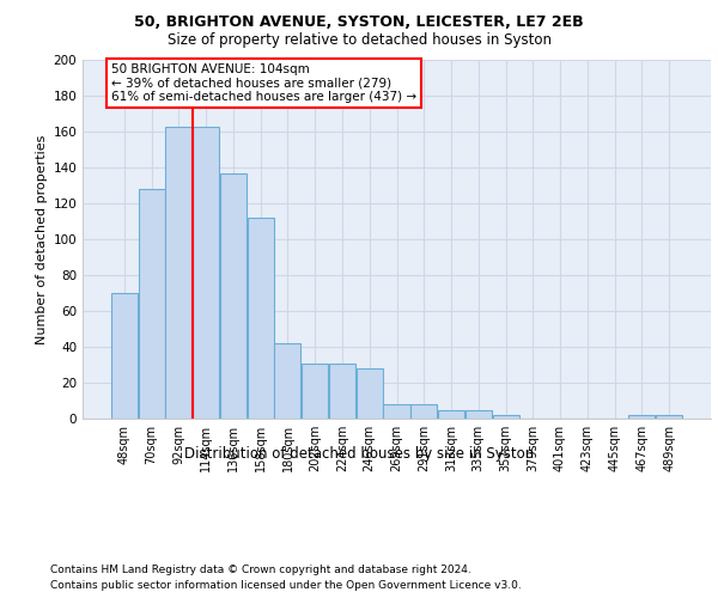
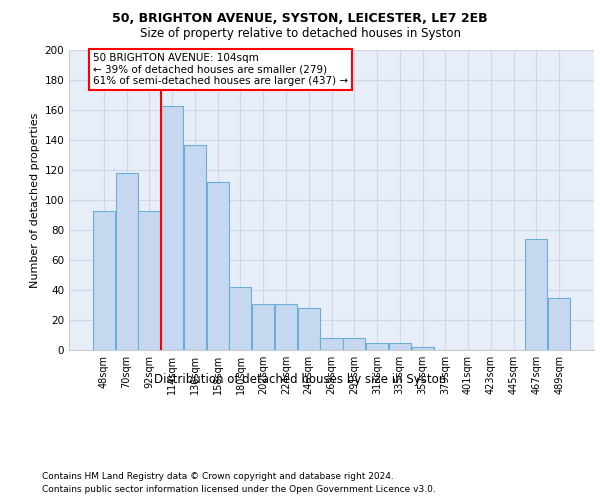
48sqm: 70 -> 93
70sqm: 128 -> 118
92sqm: 163 -> 93
467sqm: 2 -> 74
489sqm: 2 -> 35
